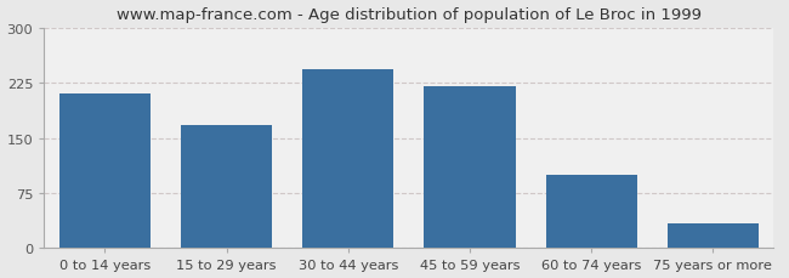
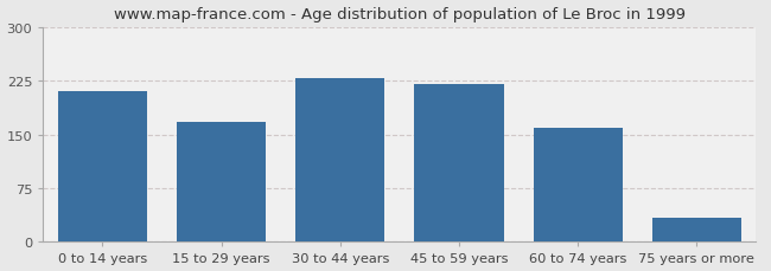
30 to 44 years: 243 -> 228
60 to 74 years: 100 -> 160
